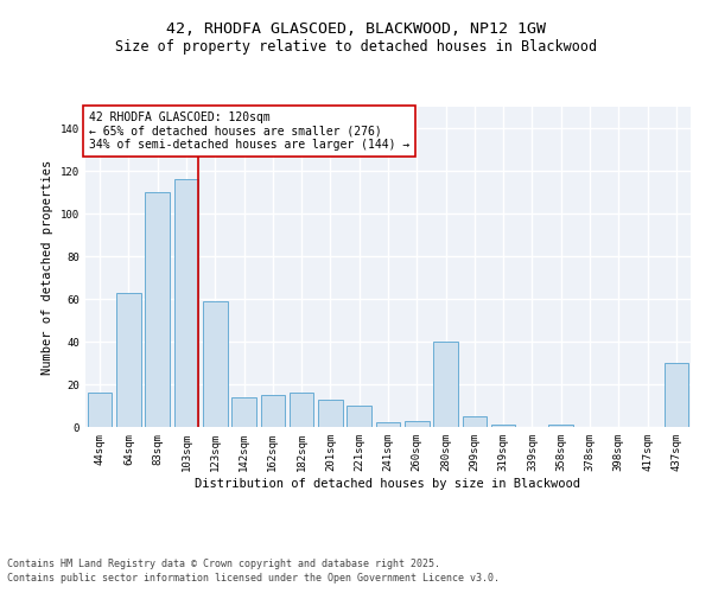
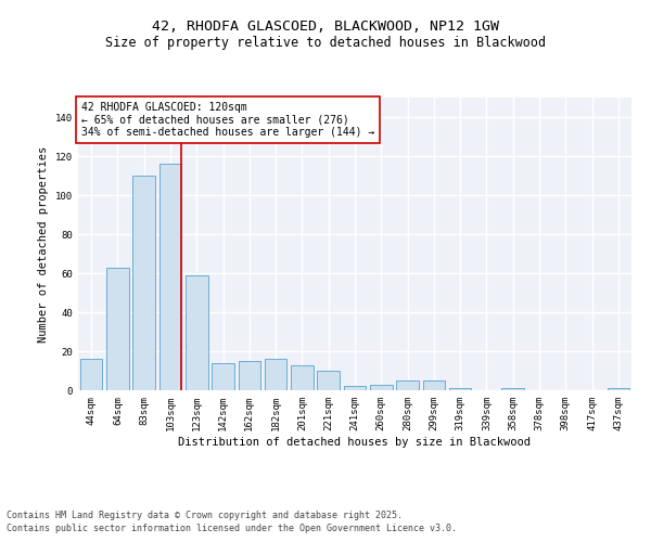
280sqm: 40 -> 5
437sqm: 30 -> 1
